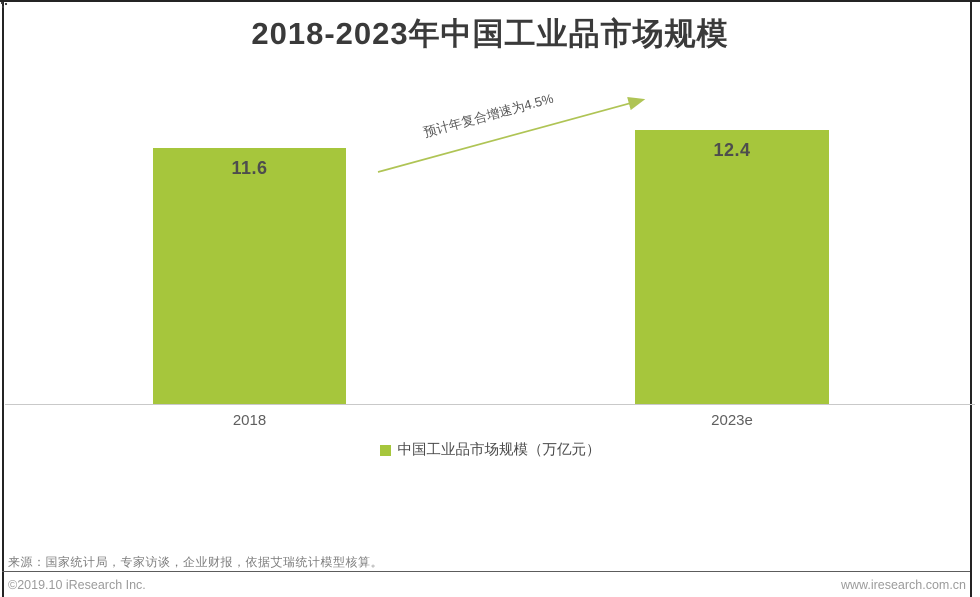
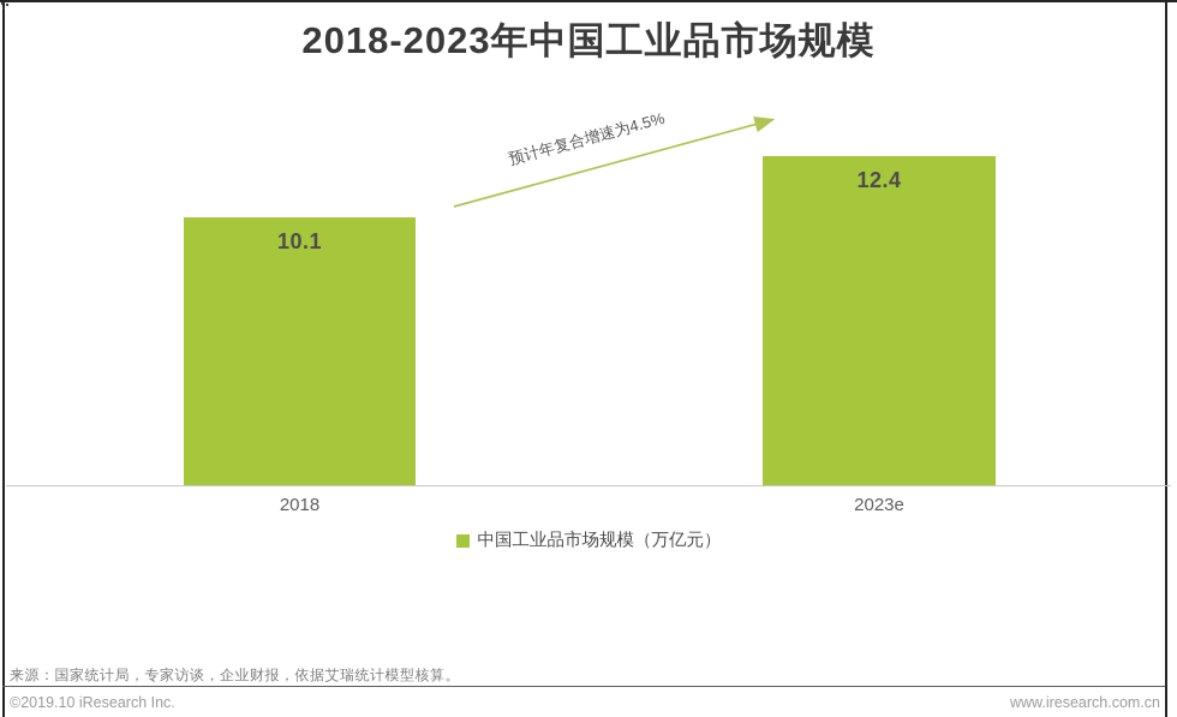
2018: 11.6 -> 10.1
